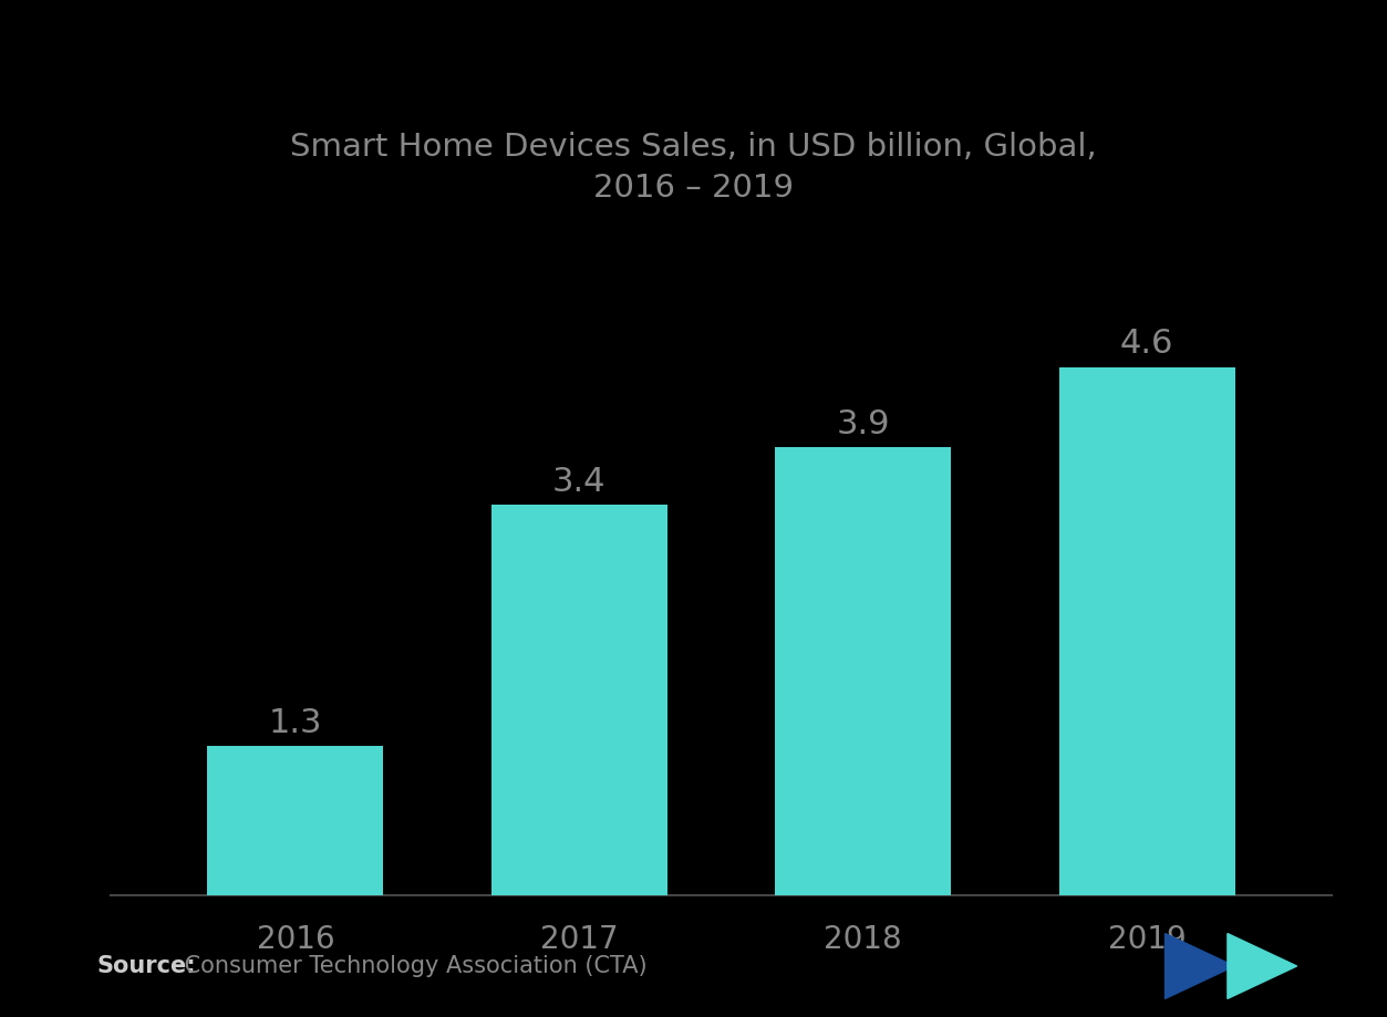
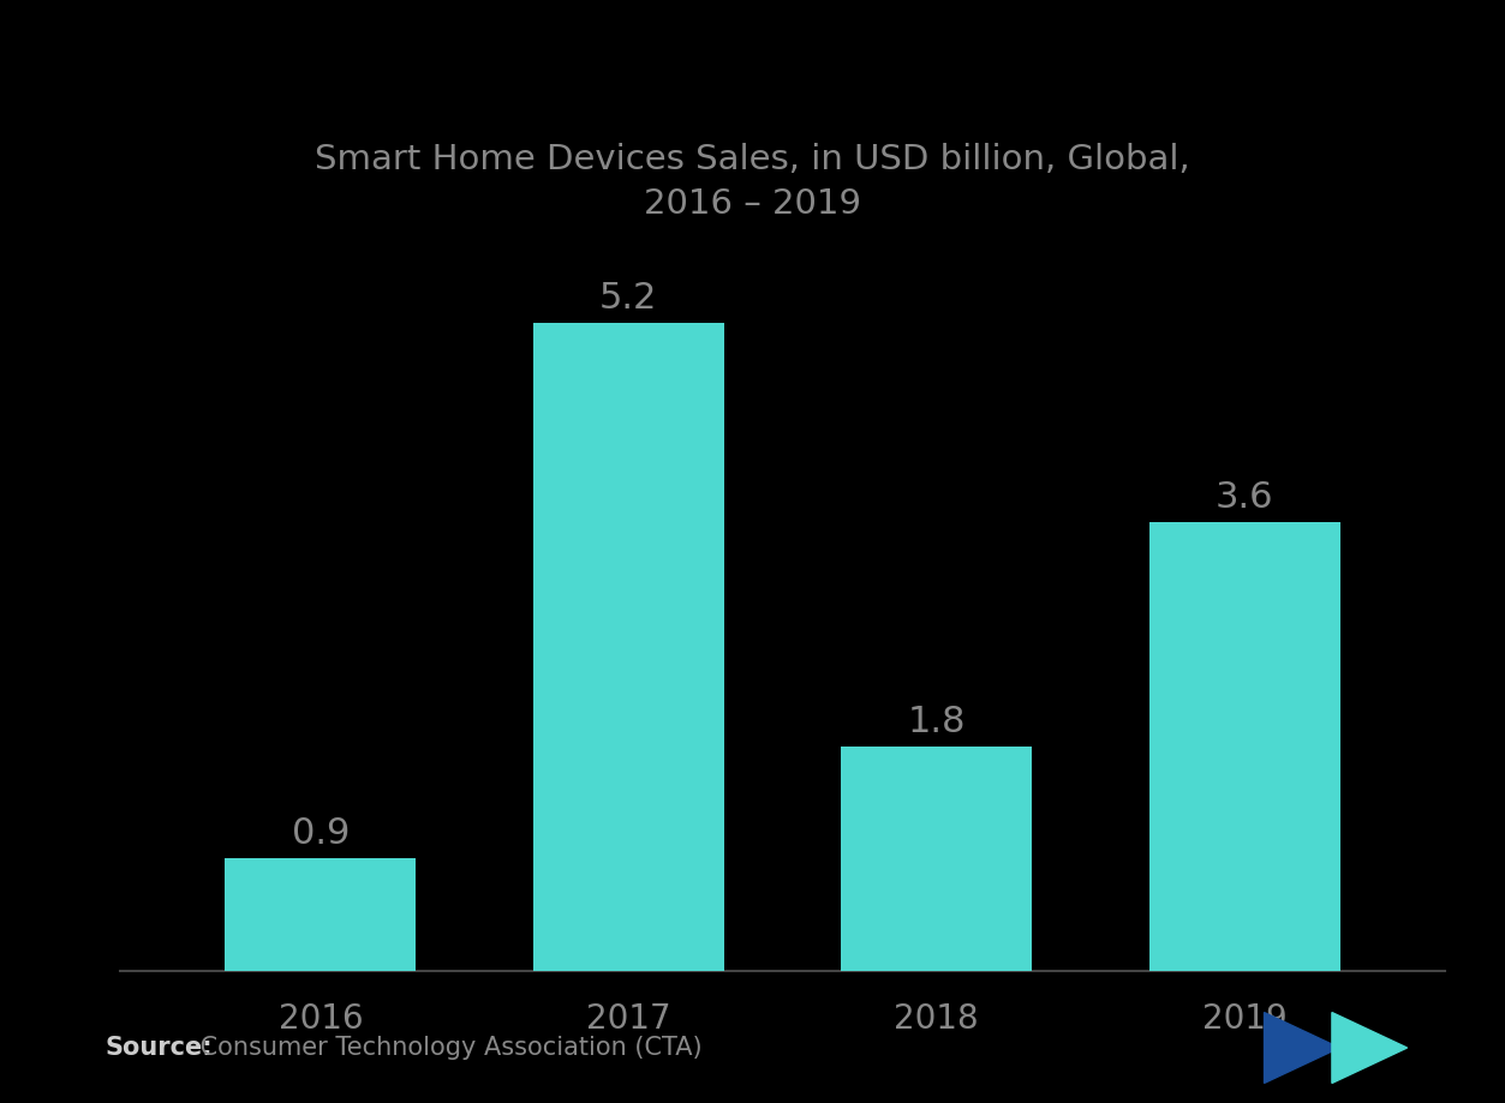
2016: 1.3 -> 0.9
2017: 3.4 -> 5.2
2018: 3.9 -> 1.8
2019: 4.6 -> 3.6
